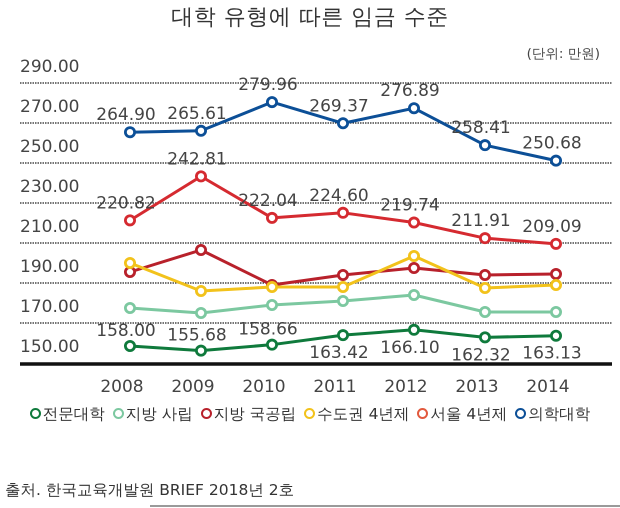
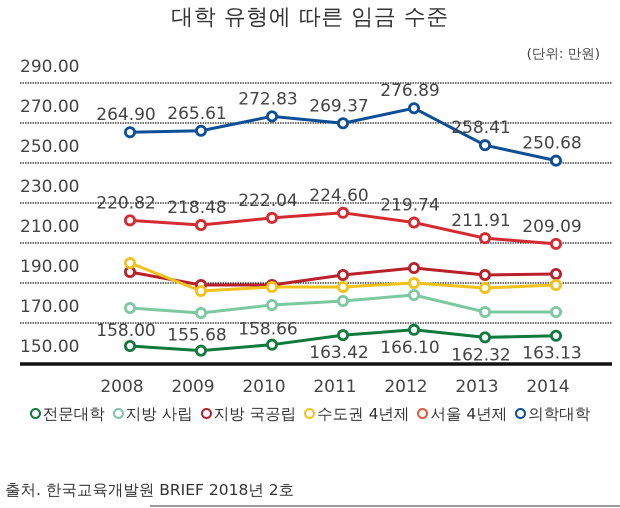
지방 국공립/2009: 206 -> 188
서울 4년제/2009: 242.81 -> 218.48
의학대학/2010: 279.96 -> 272.83
수도권 4년제/2012: 203 -> 190
